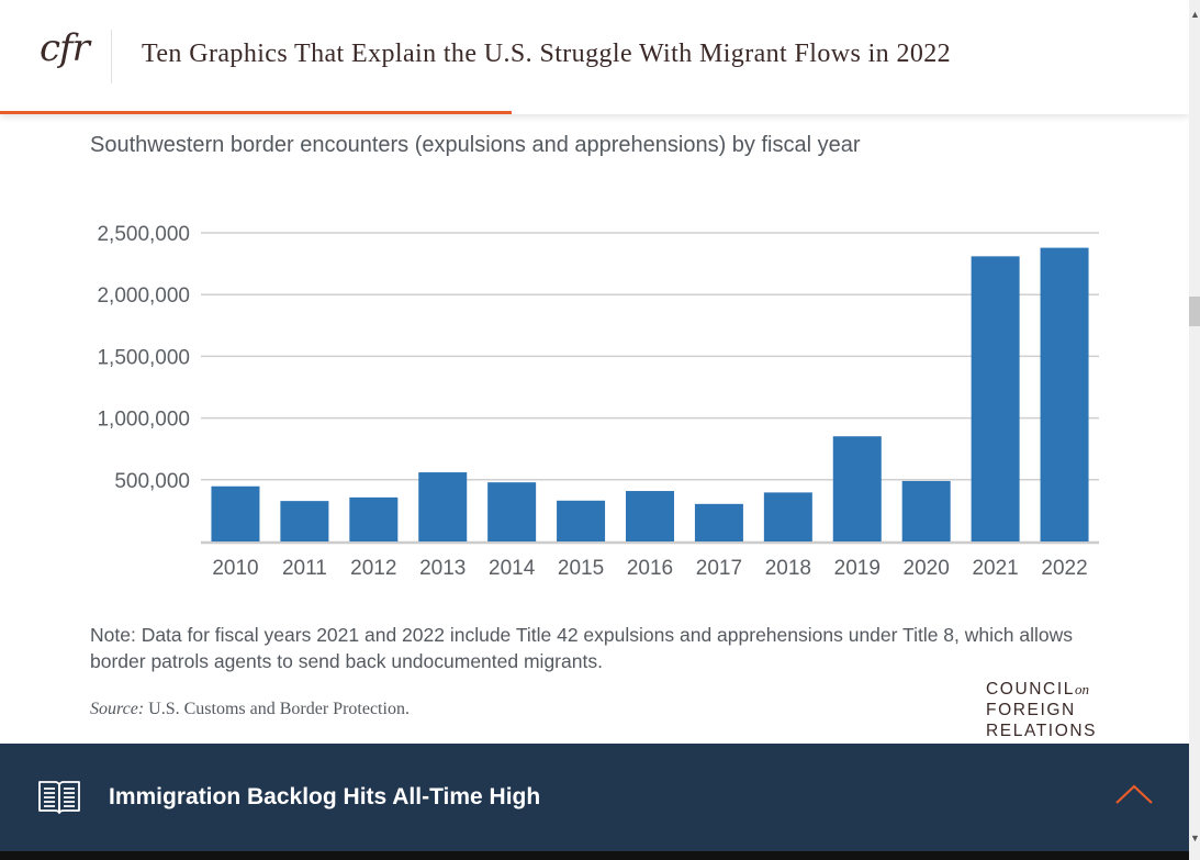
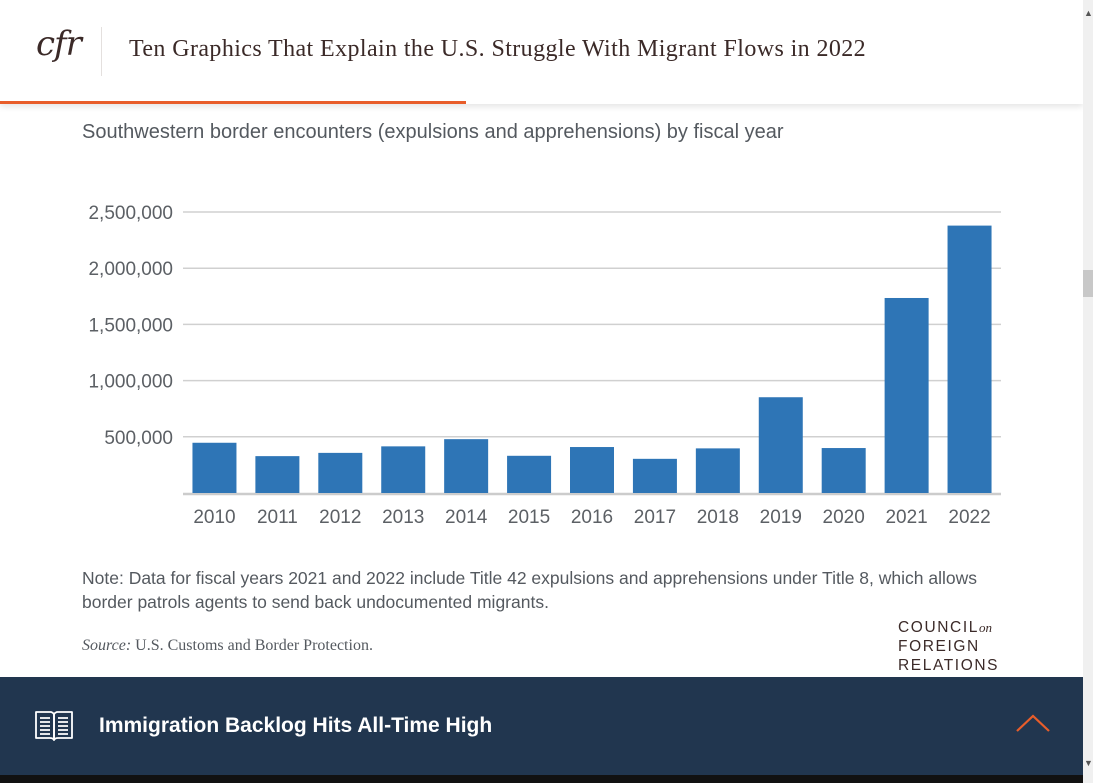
2013: 560000 -> 420000
2020: 490000 -> 400000
2021: 2310000 -> 1740000
